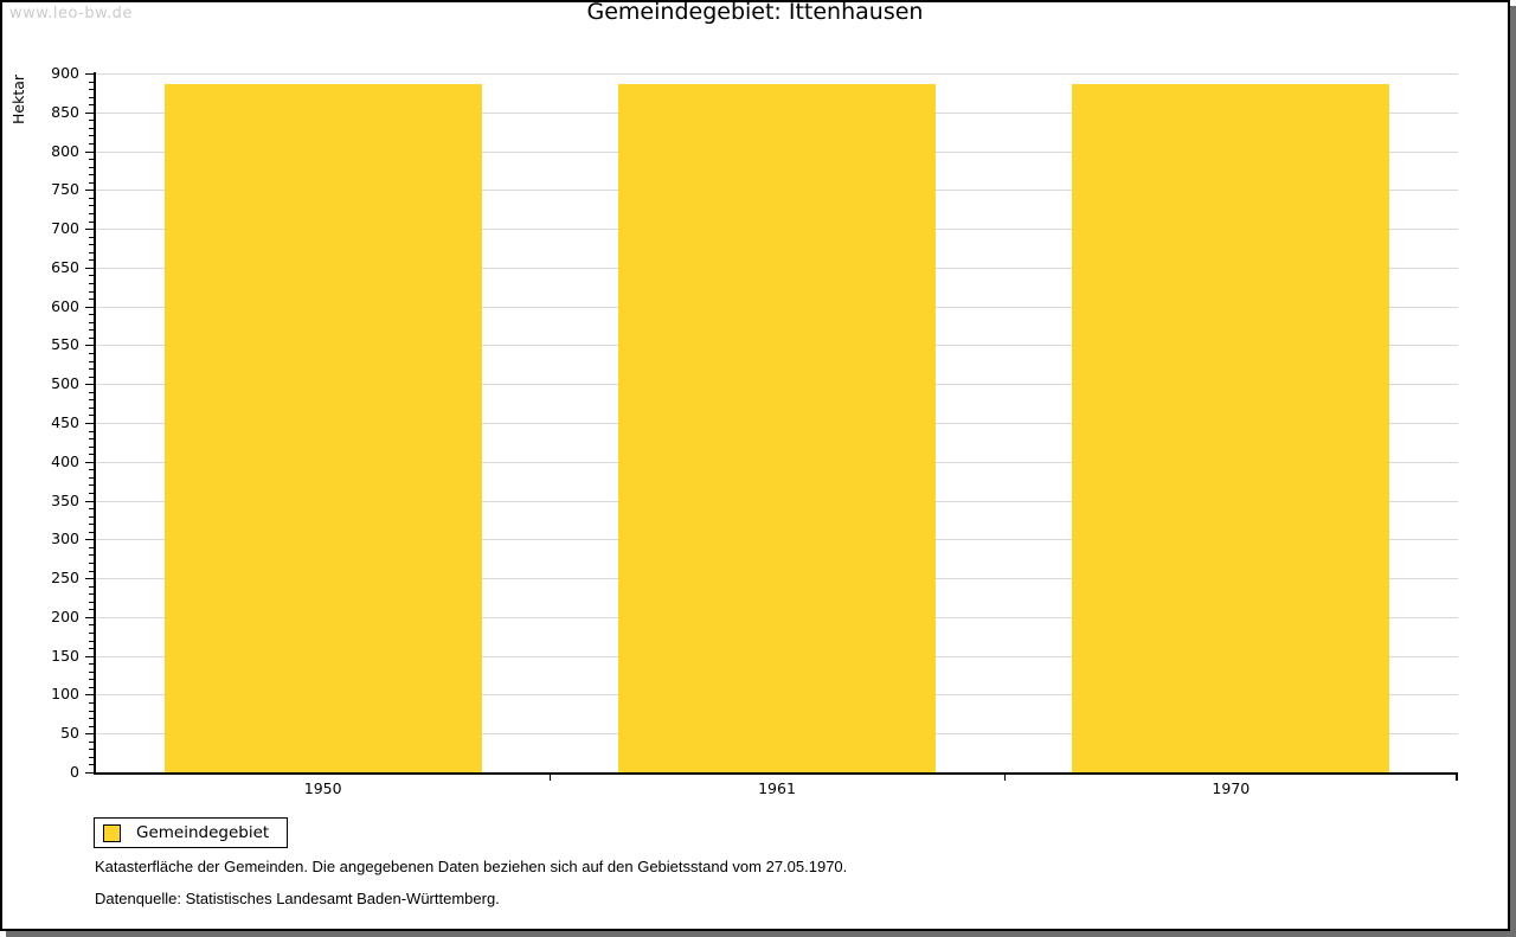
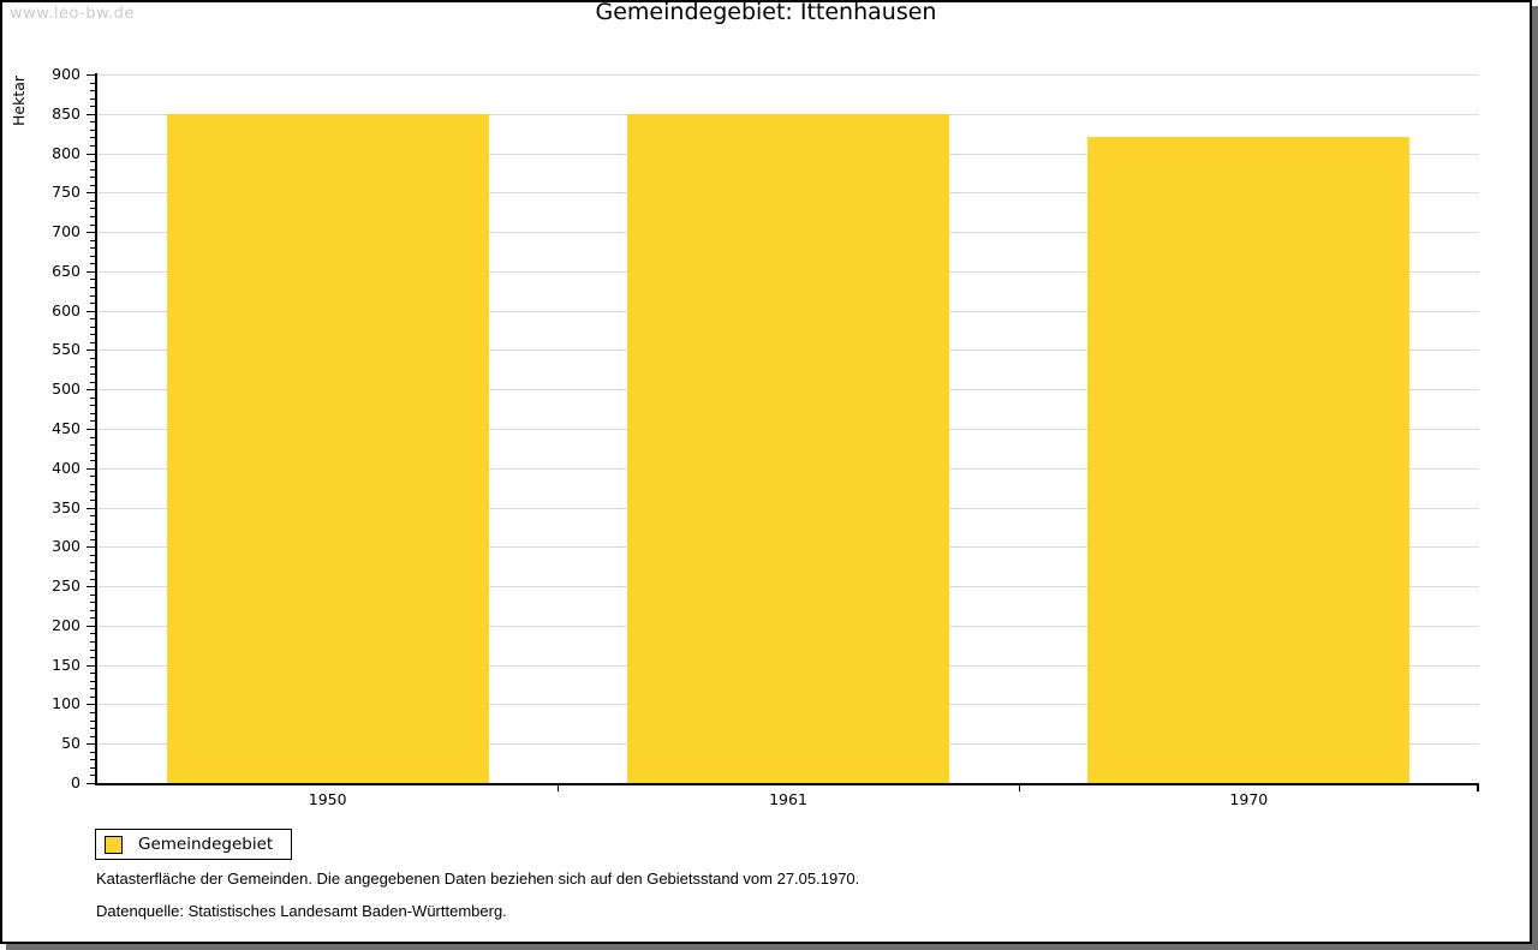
1950: 890 -> 850
1961: 890 -> 850
1970: 890 -> 820
